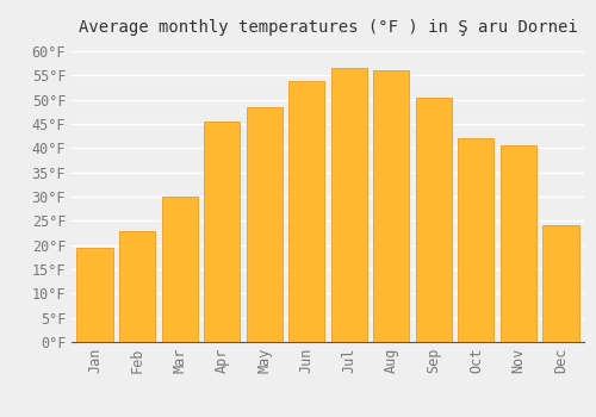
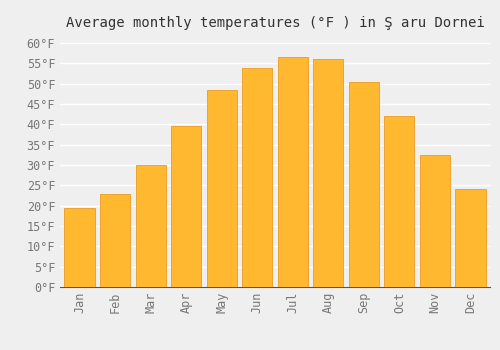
Apr: 45.5°F -> 39.5°F
Nov: 40.5°F -> 32.5°F
